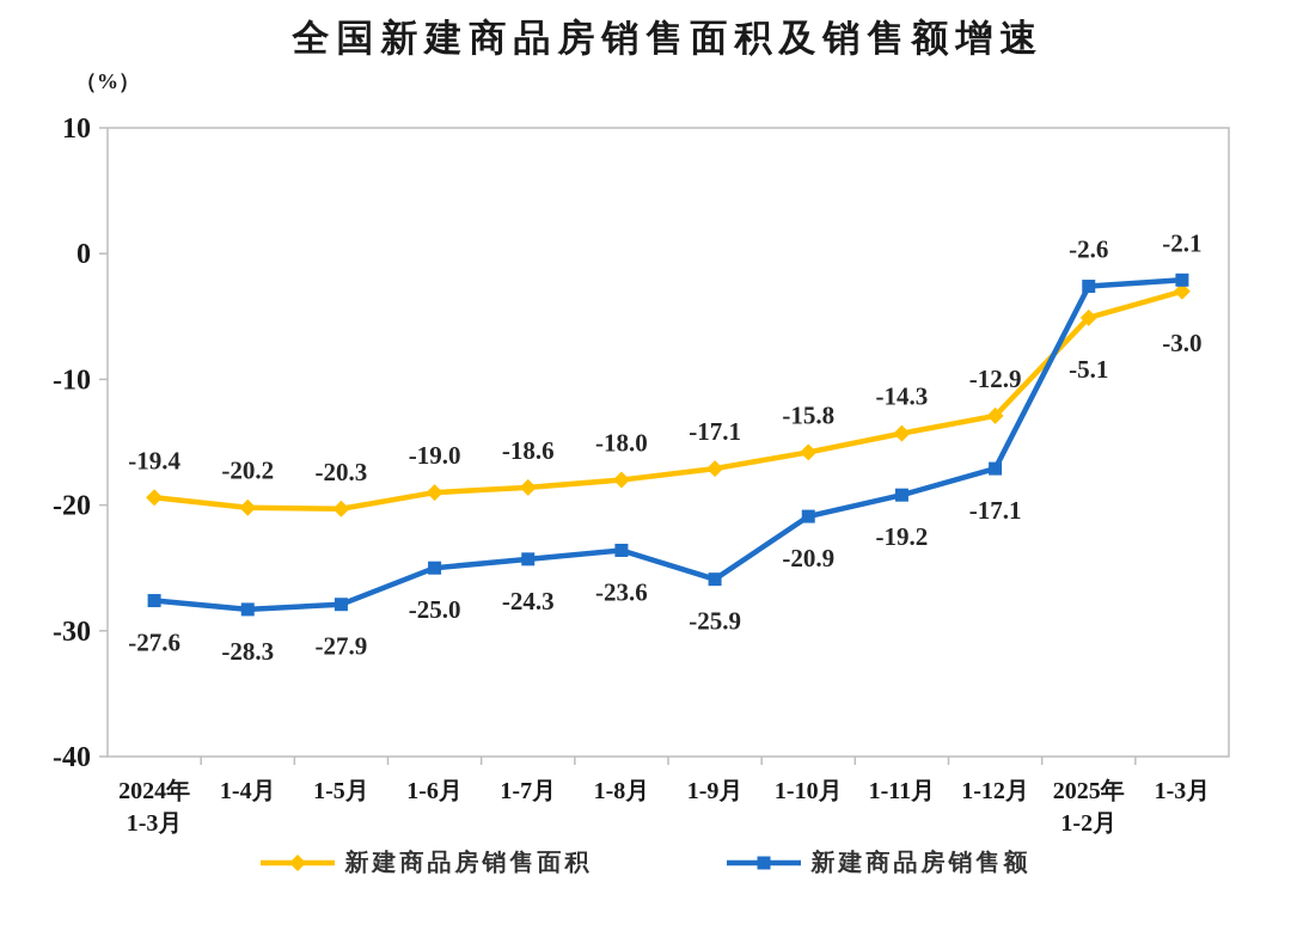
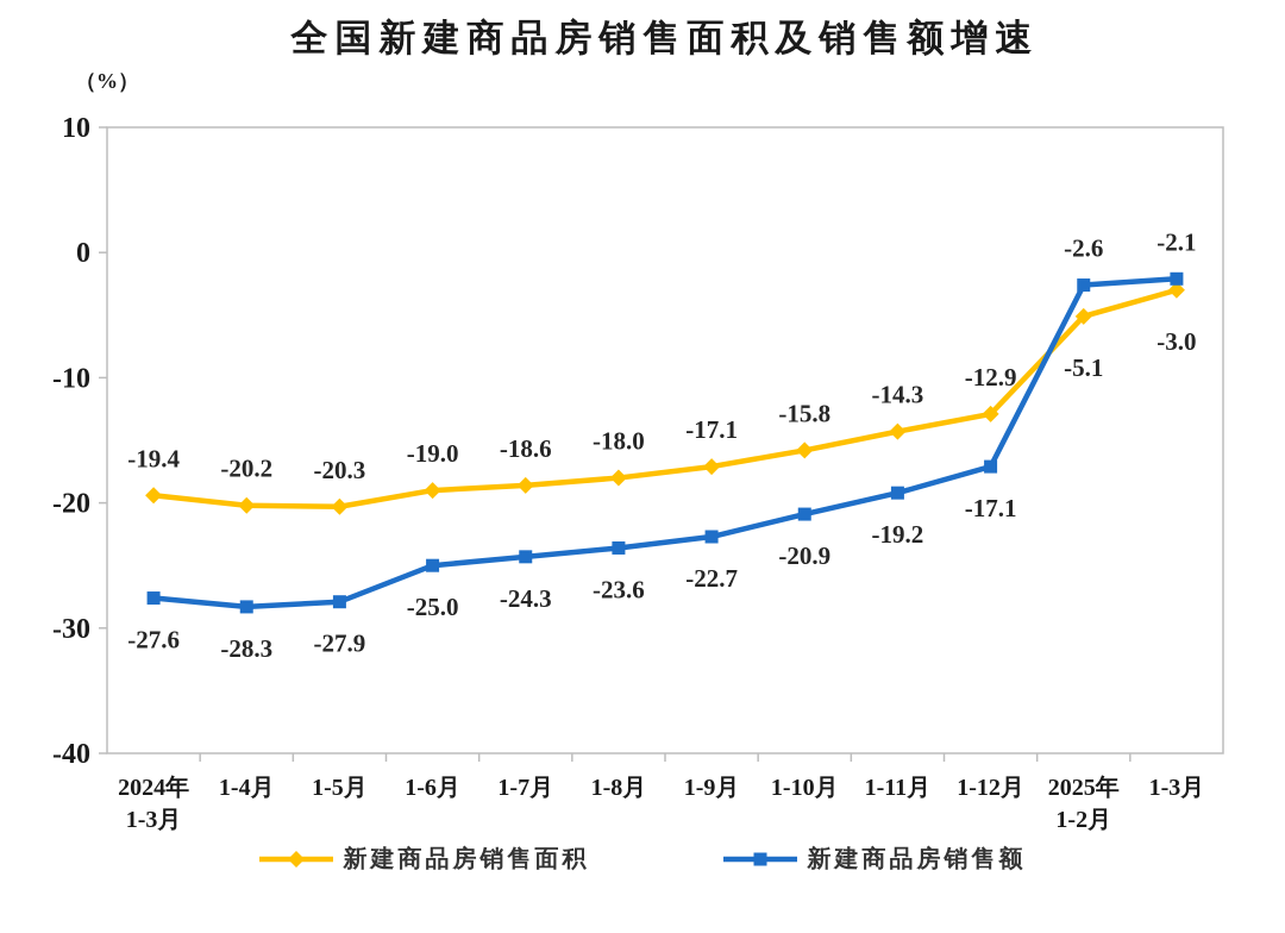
新建商品房销售额/1-9月: -25.9 -> -22.7
